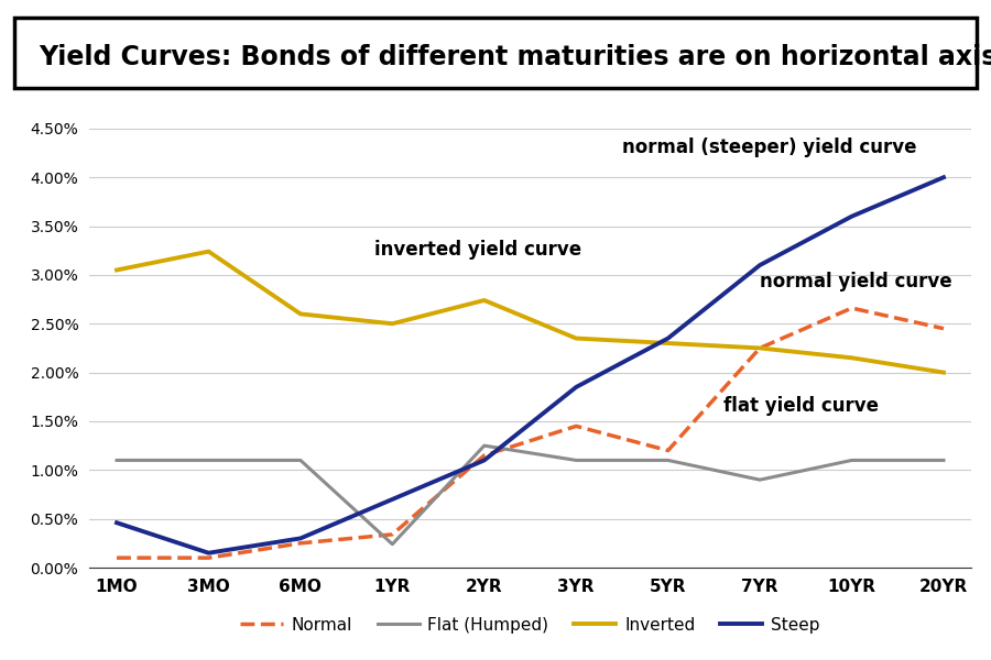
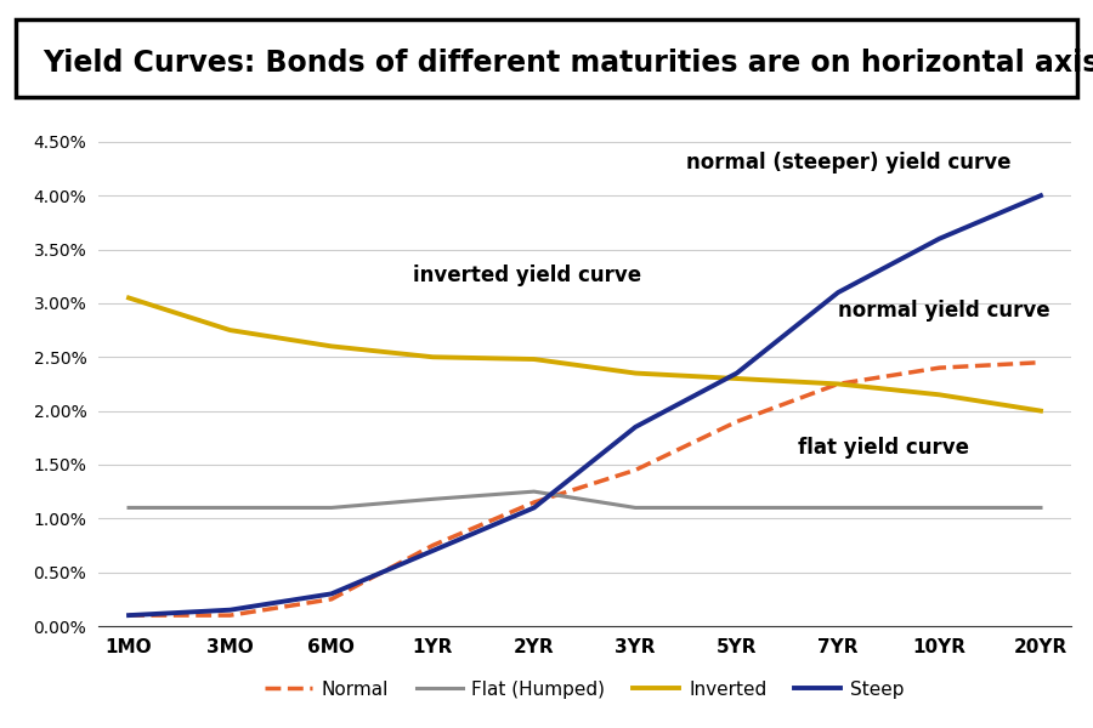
Steep/1MO: 0.46% -> 0.10%
Inverted/3MO: 3.24% -> 2.75%
Normal/1YR: 0.34% -> 0.75%
Flat (Humped)/1YR: 0.24% -> 1.18%
Inverted/2YR: 2.74% -> 2.48%
Normal/5YR: 1.20% -> 1.90%
Flat (Humped)/7YR: 0.90% -> 1.10%
Normal/10YR: 2.66% -> 2.40%
